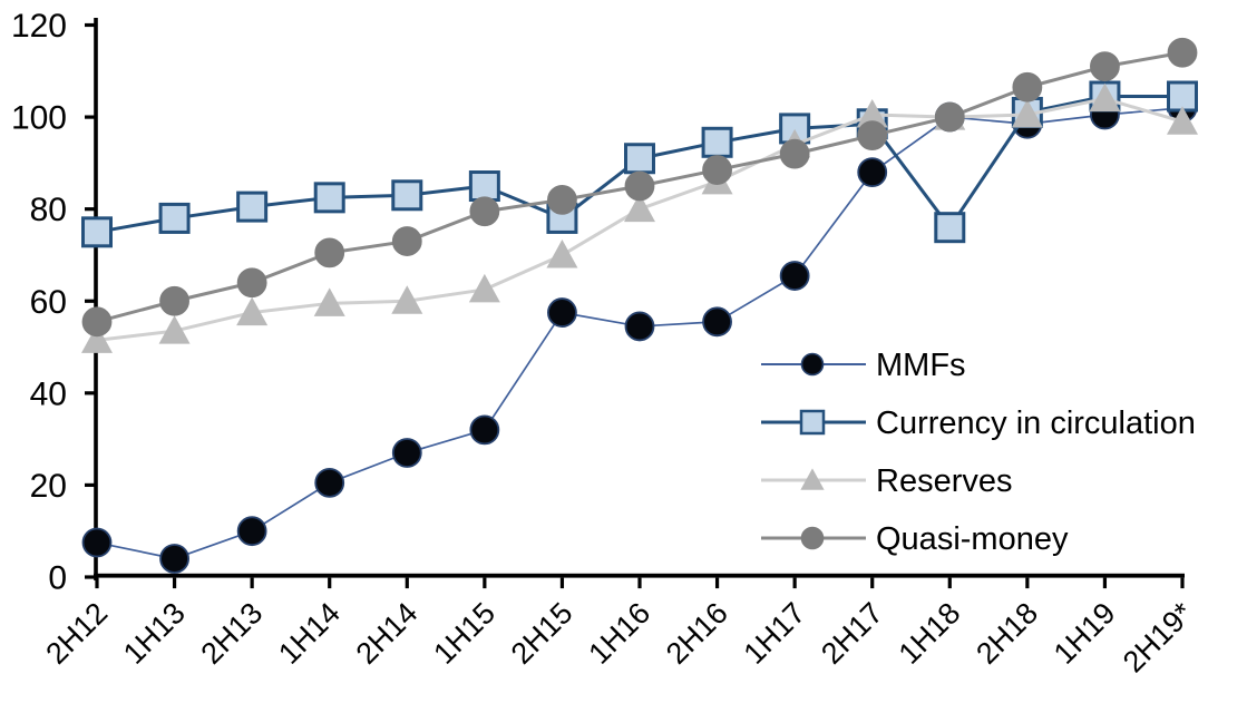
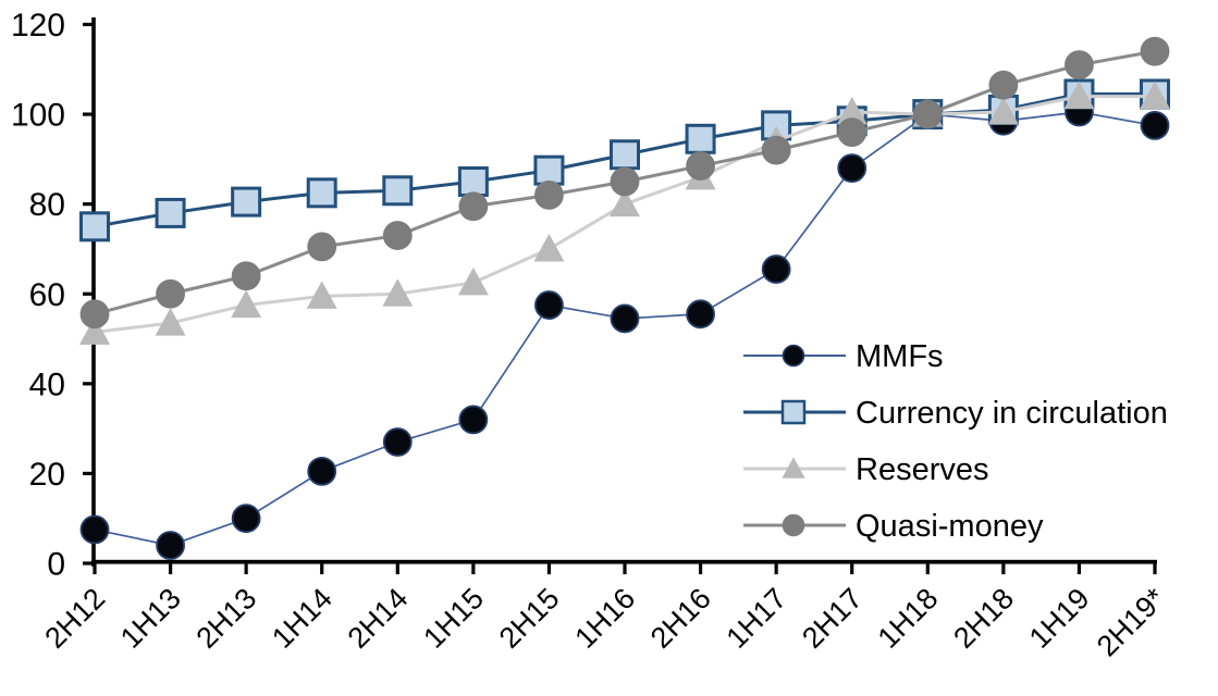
Currency in circulation/2H15: 78 -> 88
Currency in circulation/1H18: 76 -> 100
MMFs/2H19*: 102 -> 98
Reserves/2H19*: 99 -> 104
